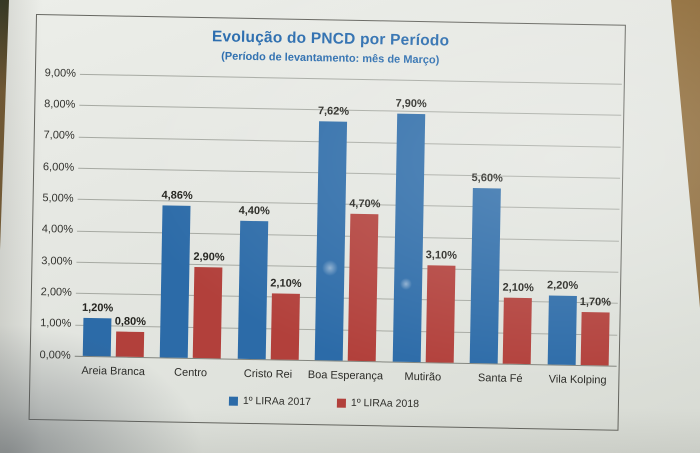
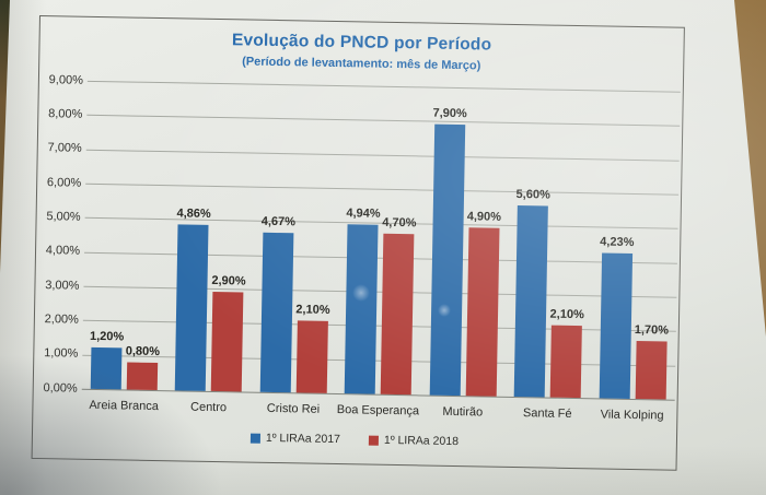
1º LIRAa 2017/Cristo Rei: 4,40% -> 4,67%
1º LIRAa 2017/Boa Esperança: 7,62% -> 4,94%
1º LIRAa 2018/Mutirão: 3,10% -> 4,90%
1º LIRAa 2017/Vila Kolping: 2,20% -> 4,23%
